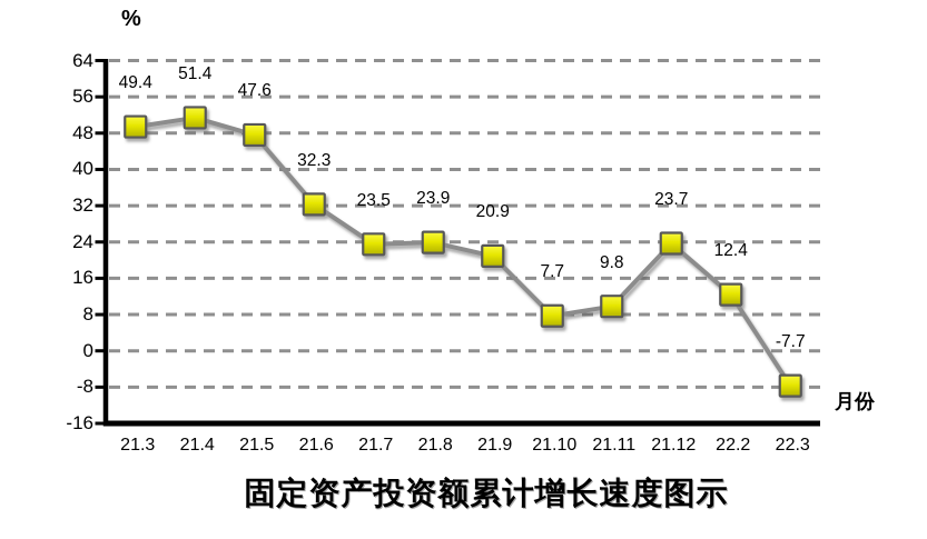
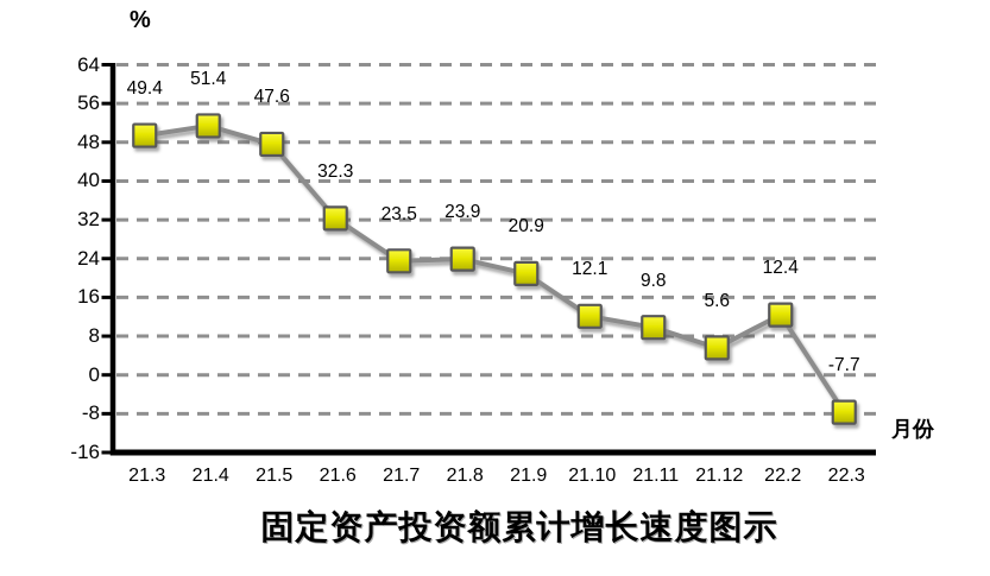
21.10: 7.7 -> 12.1
21.12: 23.7 -> 5.6
